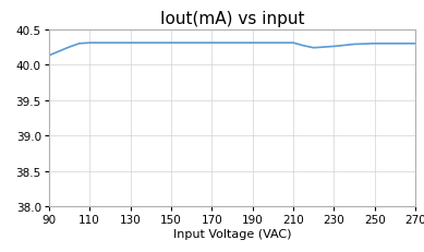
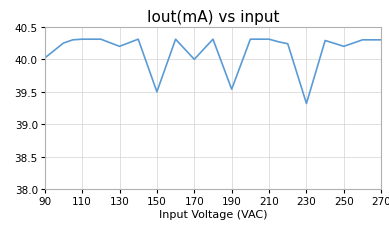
90: 40.13 -> 40.02
130: 40.31 -> 40.20
150: 40.31 -> 39.50
170: 40.31 -> 40.00
190: 40.31 -> 39.54
230: 40.26 -> 39.32
250: 40.30 -> 40.20
